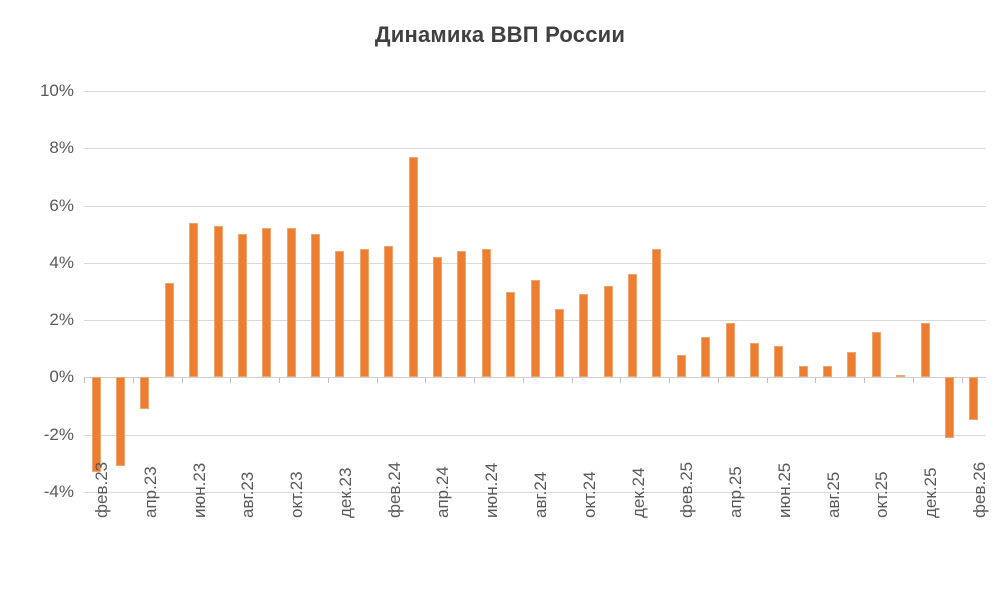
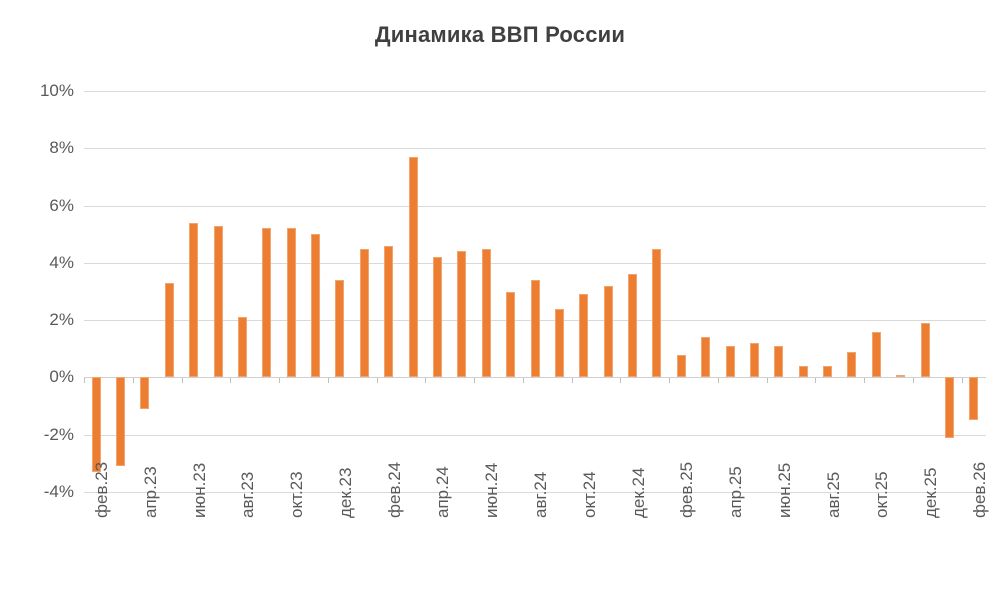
авг.23: 5.0% -> 2.1%
дек.23: 4.4% -> 3.4%
апр.25: 1.9% -> 1.1%
